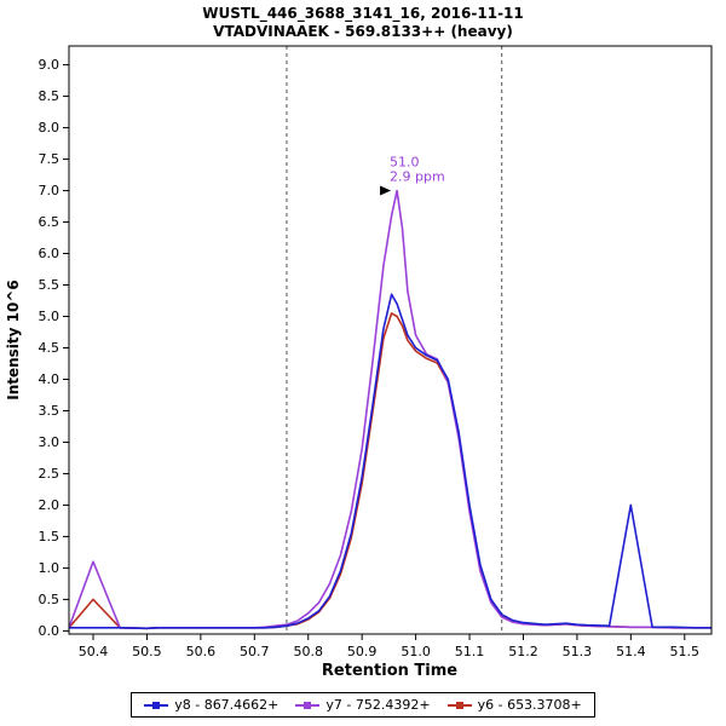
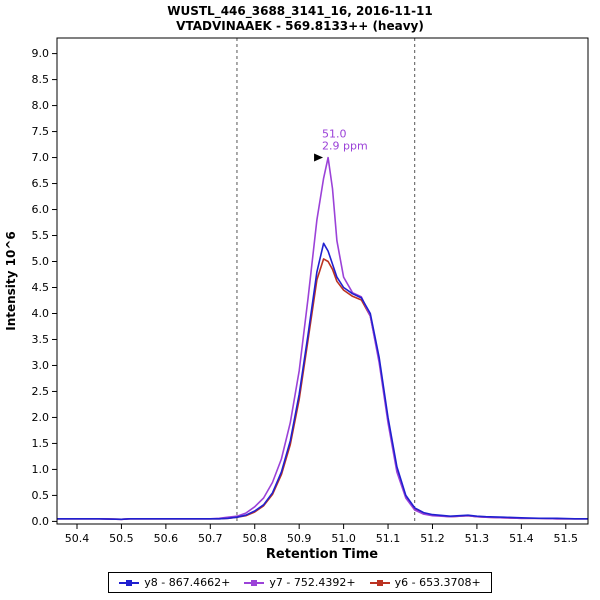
y7 - 752.4392+/50.4: 1.1 -> 0.1
y6 - 653.3708+/50.4: 0.5 -> 0.1
y8 - 867.4662+/51.4: 2.0 -> 0.1
